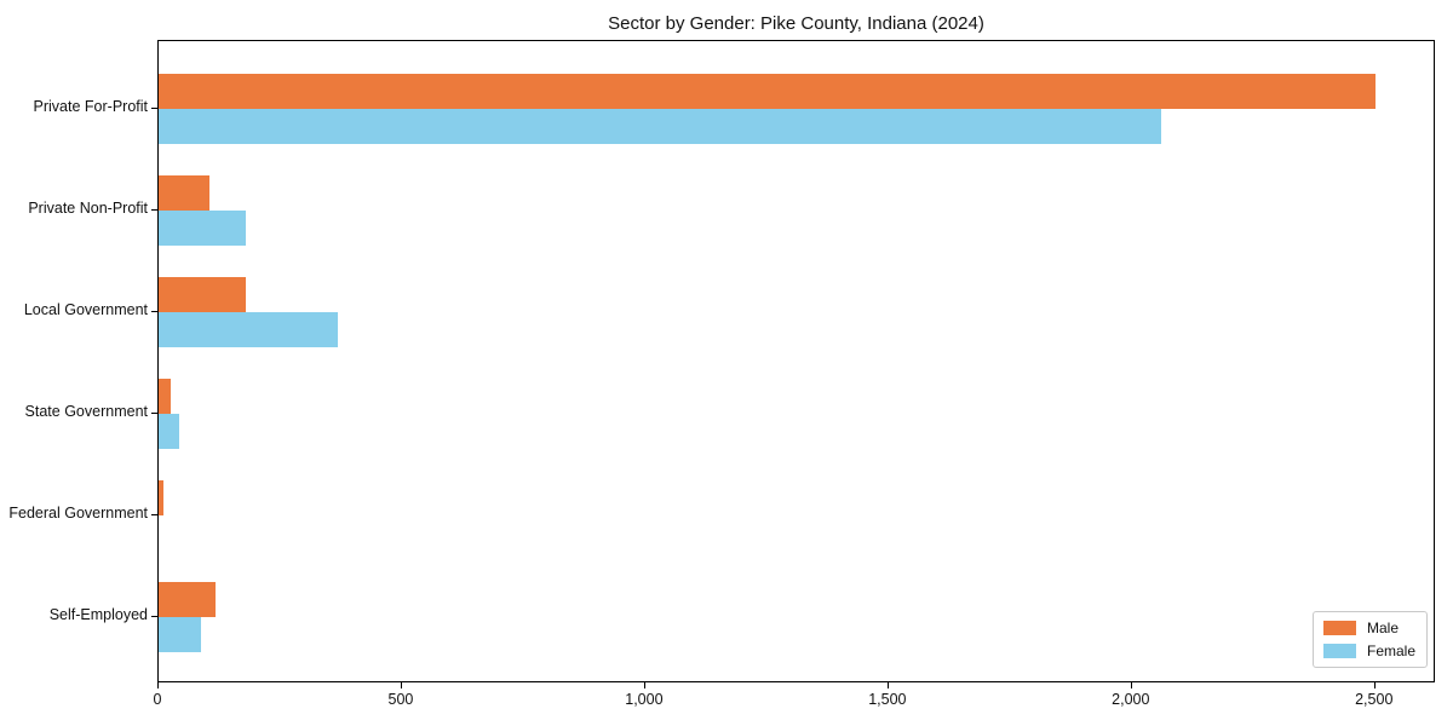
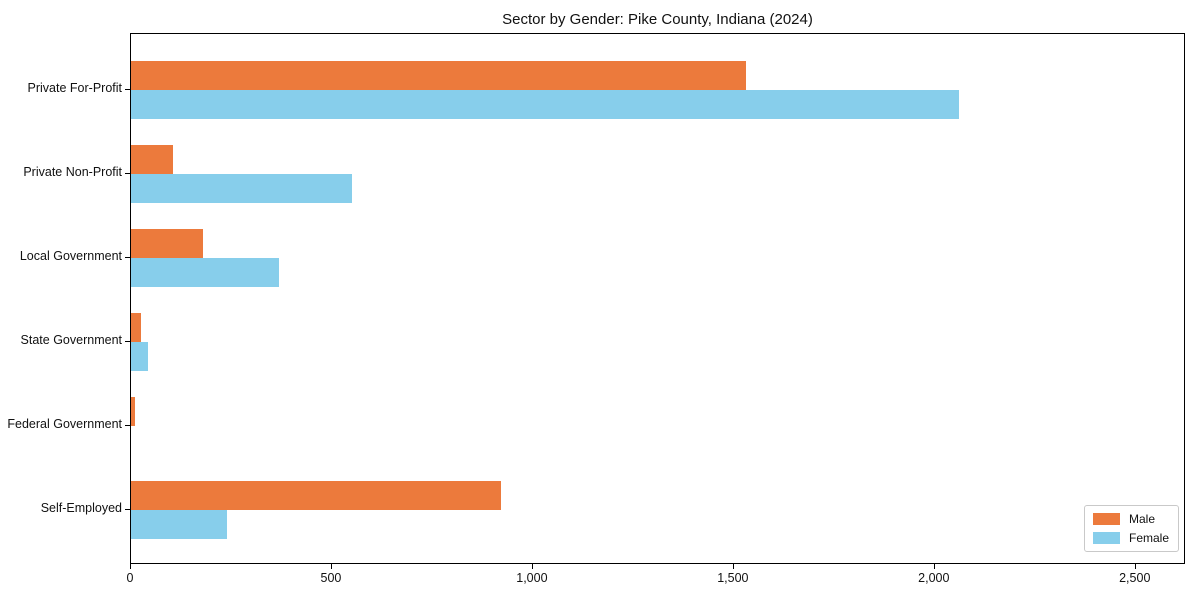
Male/Private For-Profit: 2500 -> 1530
Female/Private Non-Profit: 180 -> 550
Male/Self-Employed: 120 -> 920
Female/Self-Employed: 90 -> 240
